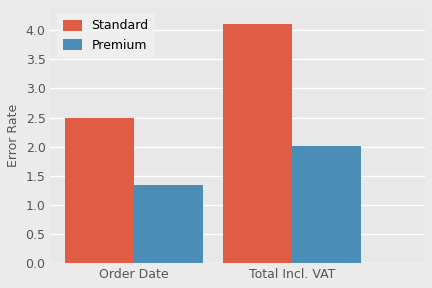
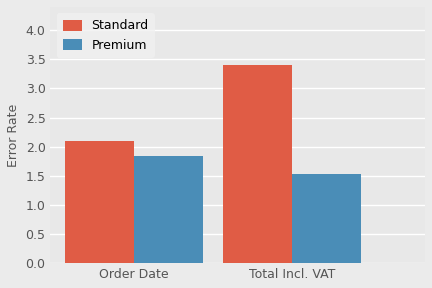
Standard/Order Date: 2.5 -> 2.1
Premium/Order Date: 1.35 -> 1.84
Standard/Total Incl. VAT: 4.1 -> 3.4
Premium/Total Incl. VAT: 2.02 -> 1.54
